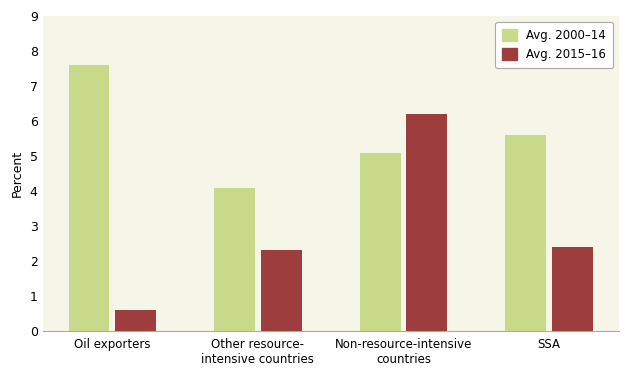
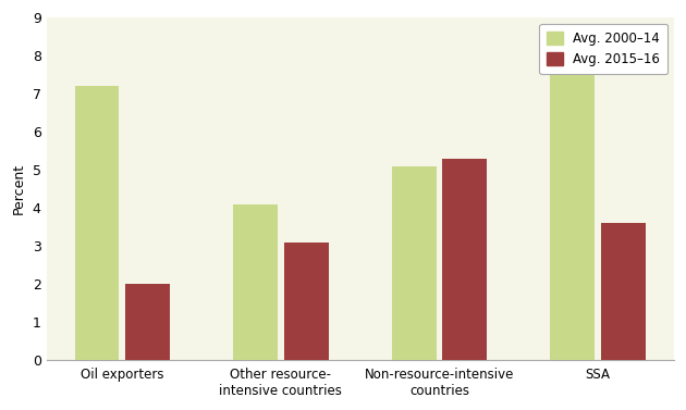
Avg. 2000–14/Oil exporters: 7.6 -> 7.2
Avg. 2015–16/Oil exporters: 0.6 -> 2.0
Avg. 2015–16/Other resource- intensive countries: 2.3 -> 3.1
Avg. 2015–16/Non-resource-intensive countries: 6.2 -> 5.3
Avg. 2000–14/SSA: 5.6 -> 7.5
Avg. 2015–16/SSA: 2.4 -> 3.6
